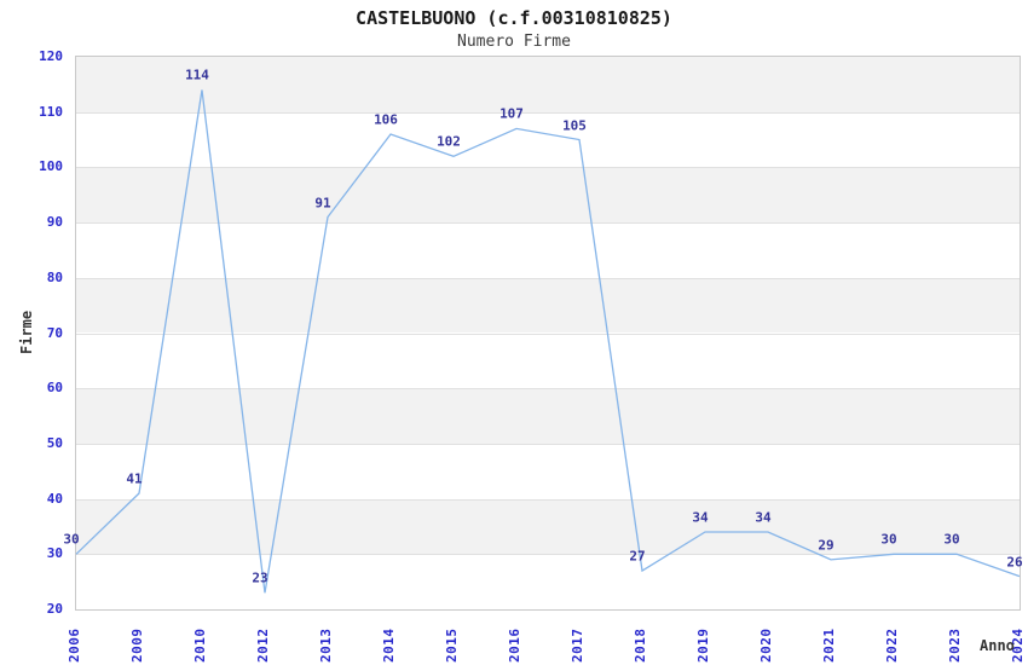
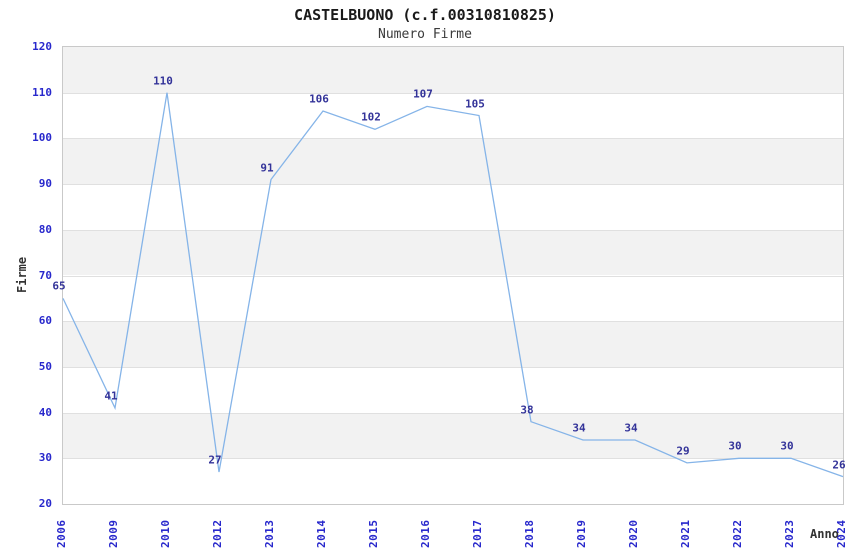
2006: 30 -> 65
2010: 114 -> 110
2012: 23 -> 27
2018: 27 -> 38
